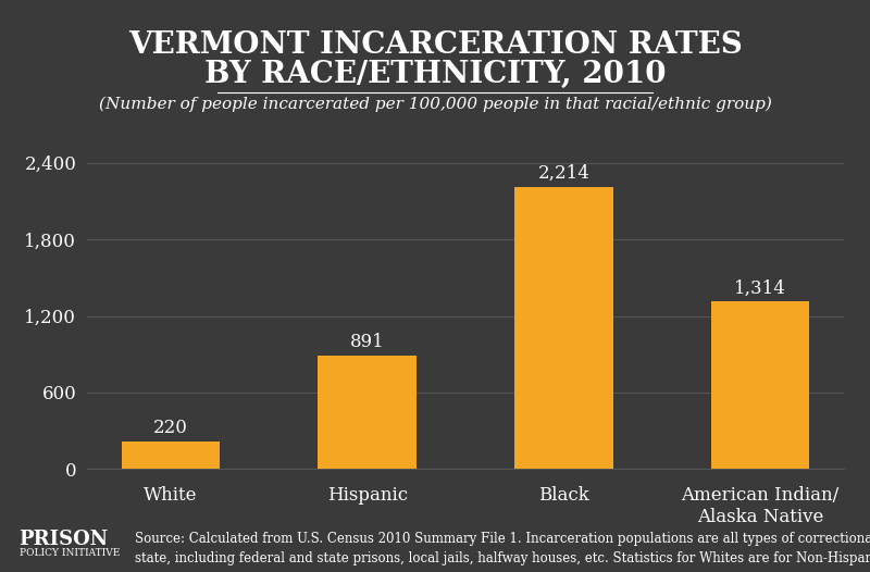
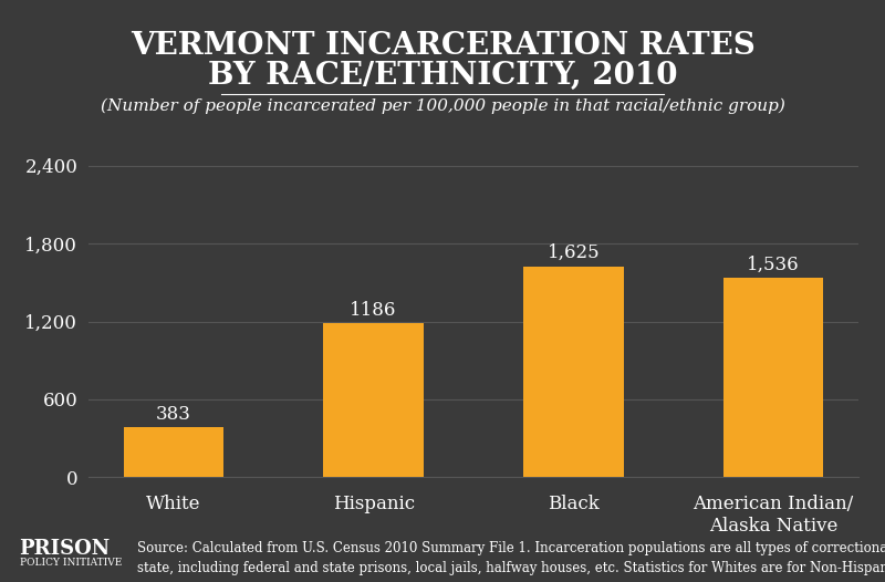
White: 220 -> 383
Hispanic: 891 -> 1186
Black: 2,214 -> 1,625
American Indian/ Alaska Native: 1,314 -> 1,536
